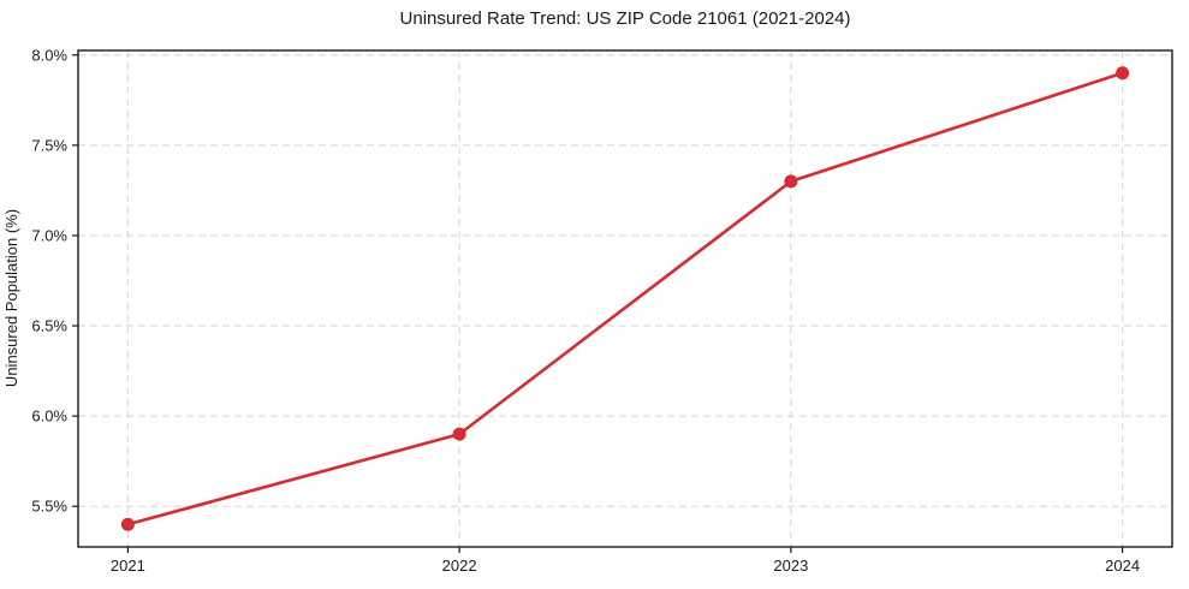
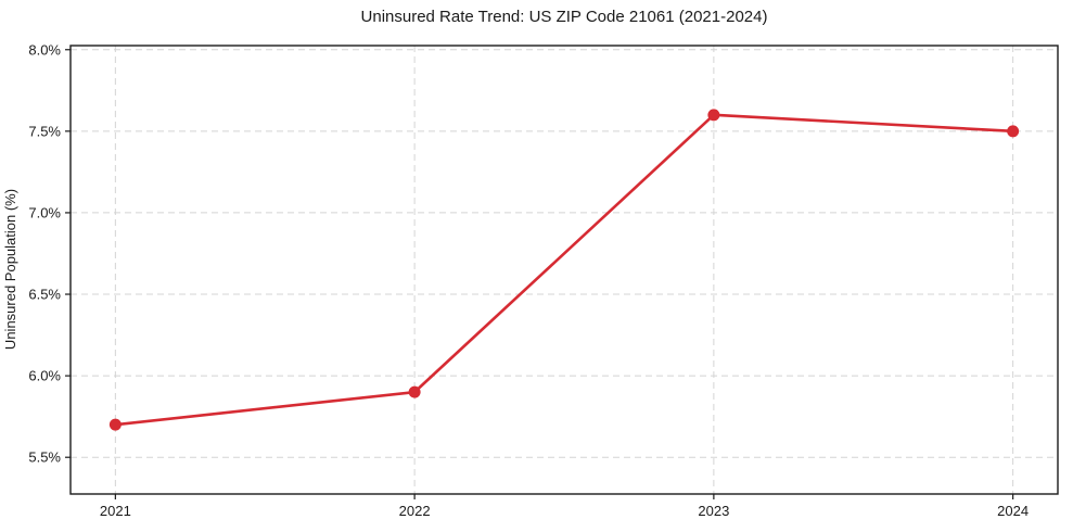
2021: 5.4% -> 5.7%
2023: 7.3% -> 7.6%
2024: 7.9% -> 7.5%
